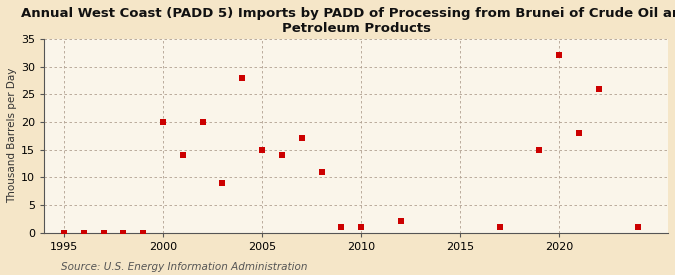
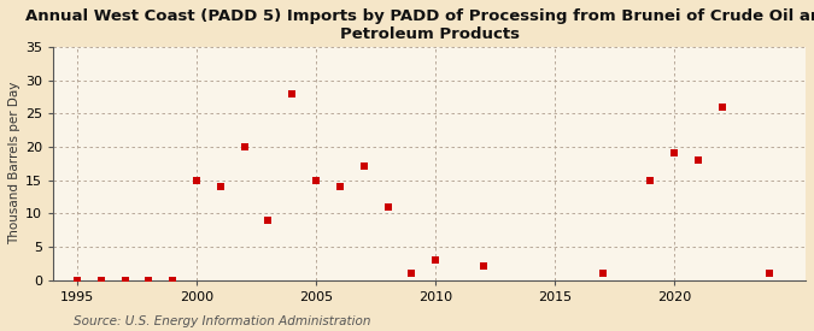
2000: 20 -> 15
2010: 1 -> 3
2020: 32 -> 19
